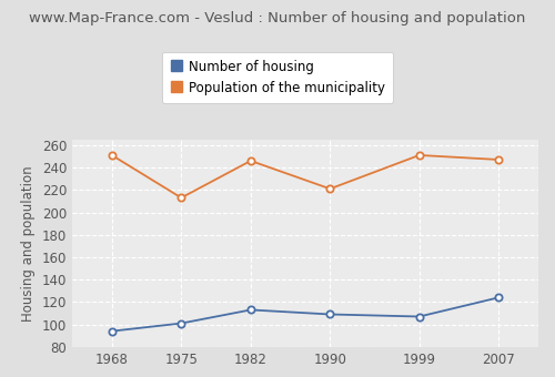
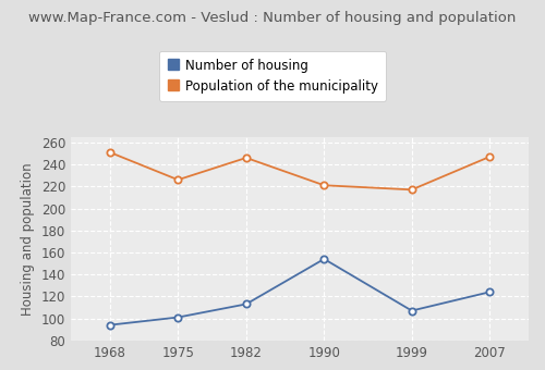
Population of the municipality/1975: 213 -> 226
Number of housing/1990: 109 -> 154
Population of the municipality/1999: 251 -> 217
